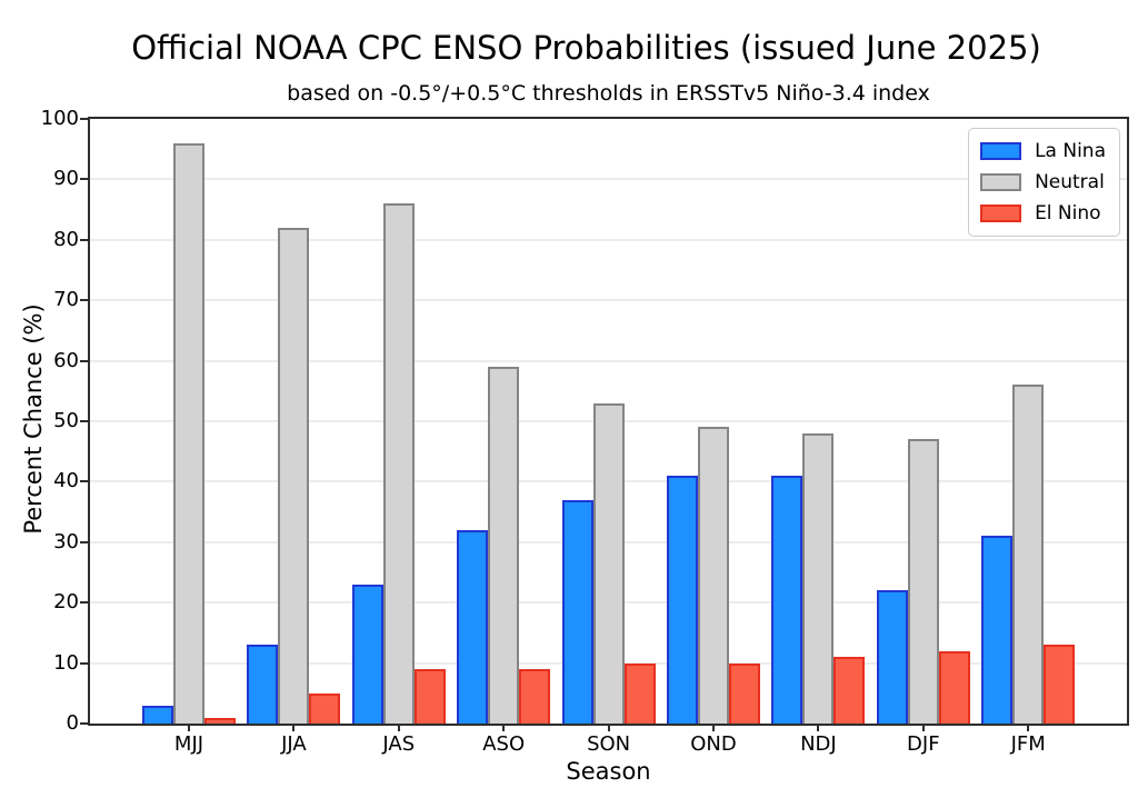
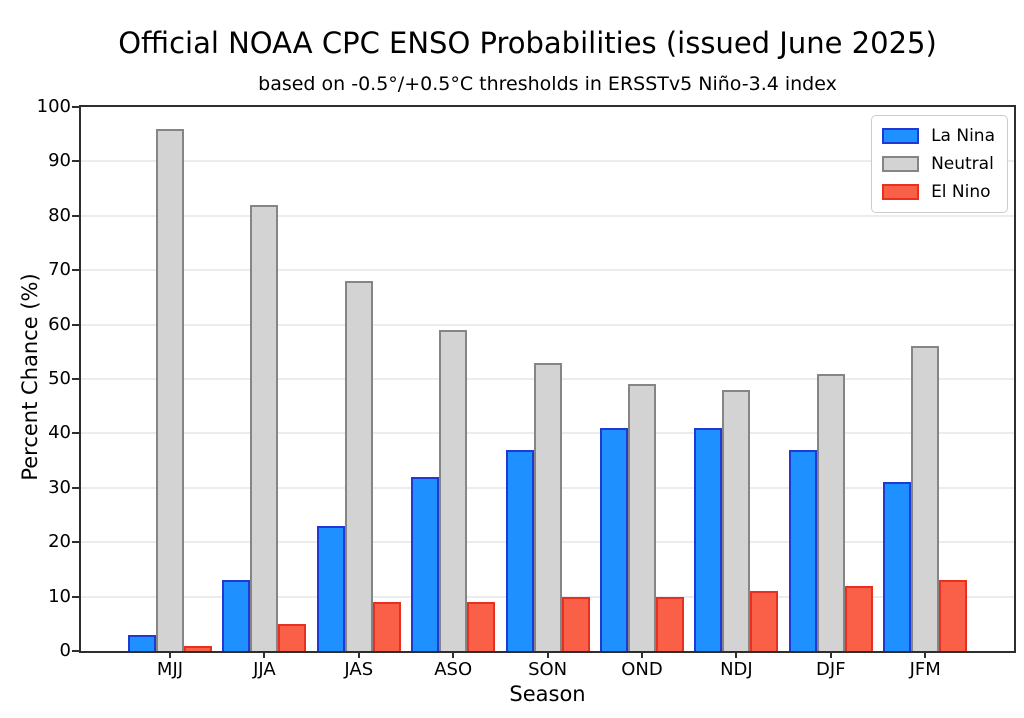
Neutral/JAS: 86 -> 68
La Nina/DJF: 22 -> 37
Neutral/DJF: 47 -> 51
